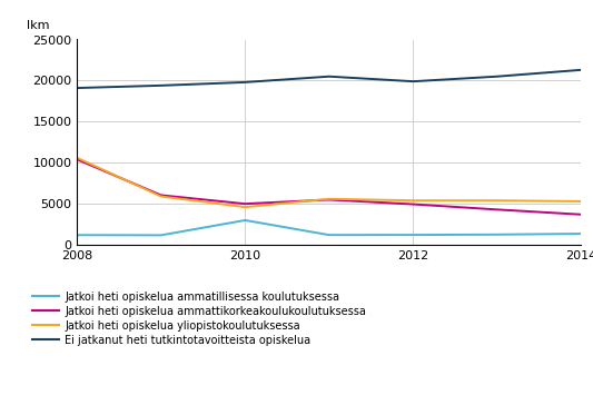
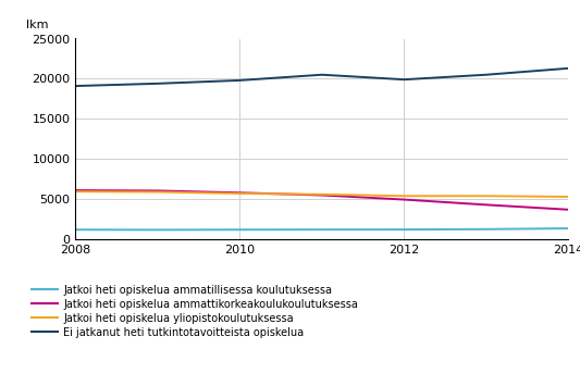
Jatkoi heti opiskelua ammattikorkeakoulukoulutuksessa/2008: 10400 -> 6100
Jatkoi heti opiskelua yliopistokoulutuksessa/2008: 10600 -> 6000
Jatkoi heti opiskelua ammatillisessa koulutuksessa/2010: 3000 -> 1200
Jatkoi heti opiskelua ammattikorkeakoulukoulutuksessa/2010: 5000 -> 5800
Jatkoi heti opiskelua yliopistokoulutuksessa/2010: 4600 -> 5700
